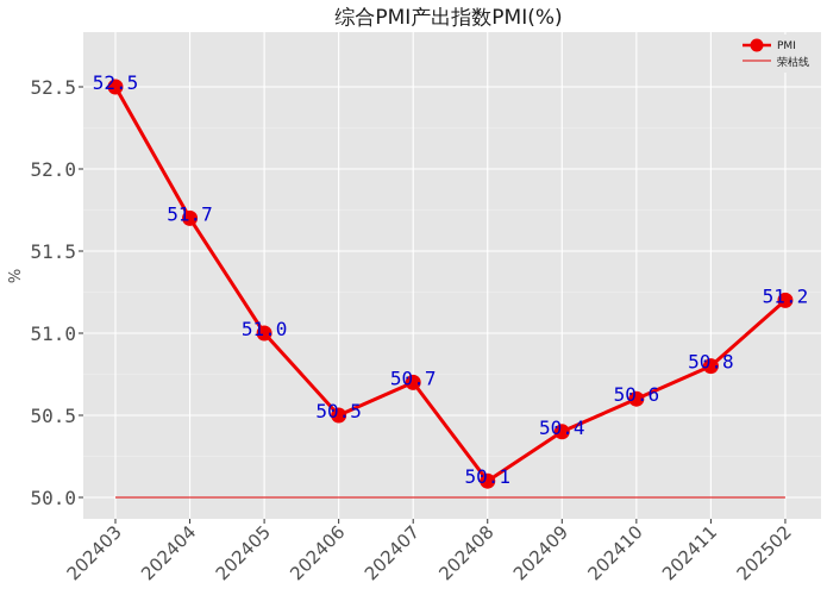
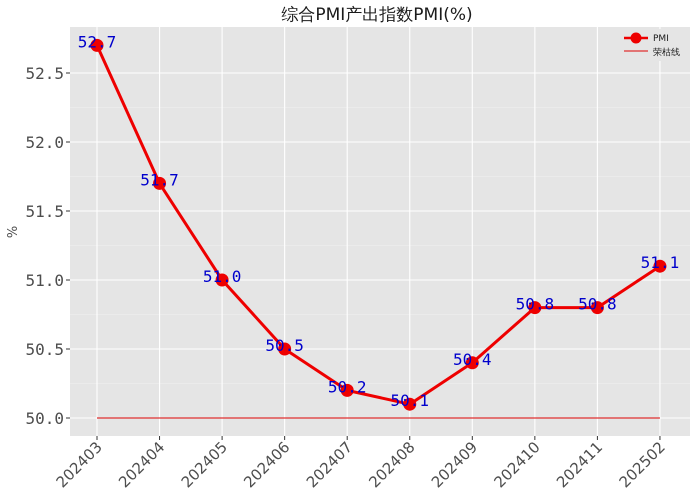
PMI/202403: 52.5 -> 52.7
PMI/202407: 50.7 -> 50.2
PMI/202410: 50.6 -> 50.8
PMI/202502: 51.2 -> 51.1
